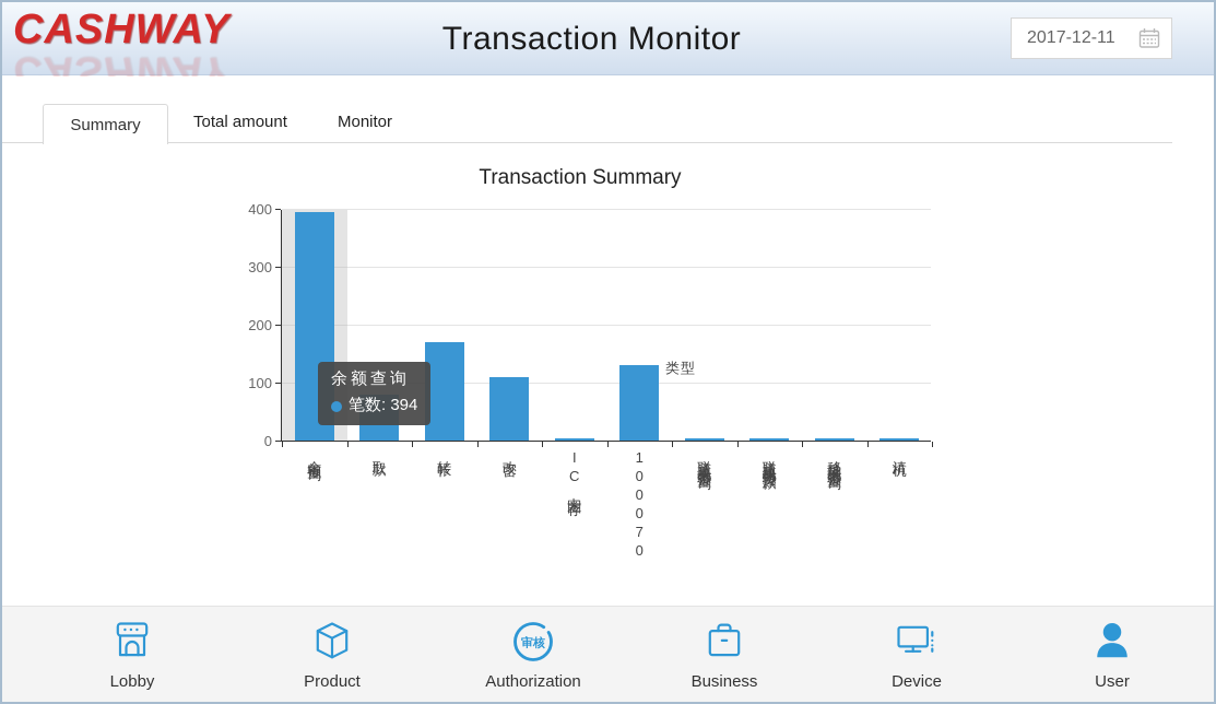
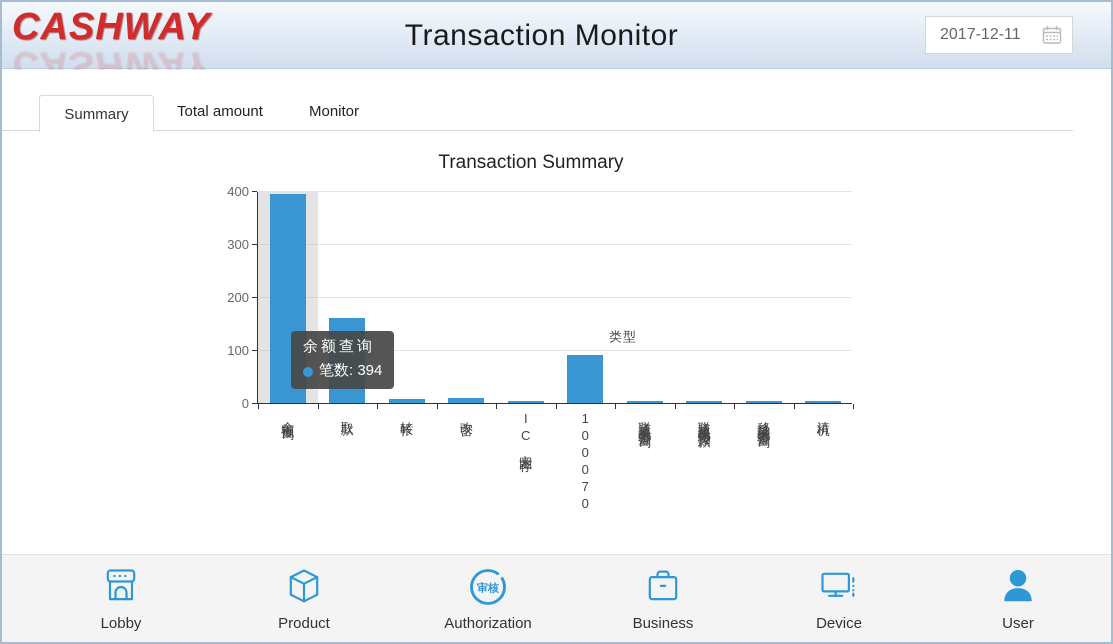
取款: 80 -> 160
转帐: 170 -> 10
改密: 110 -> 10
100070: 130 -> 90
